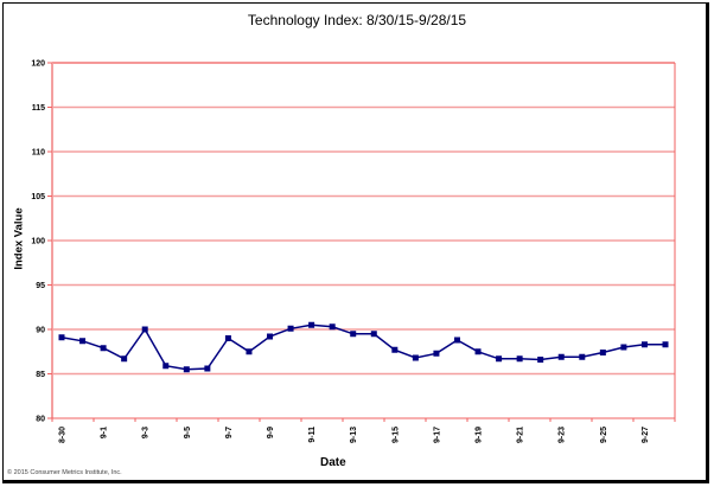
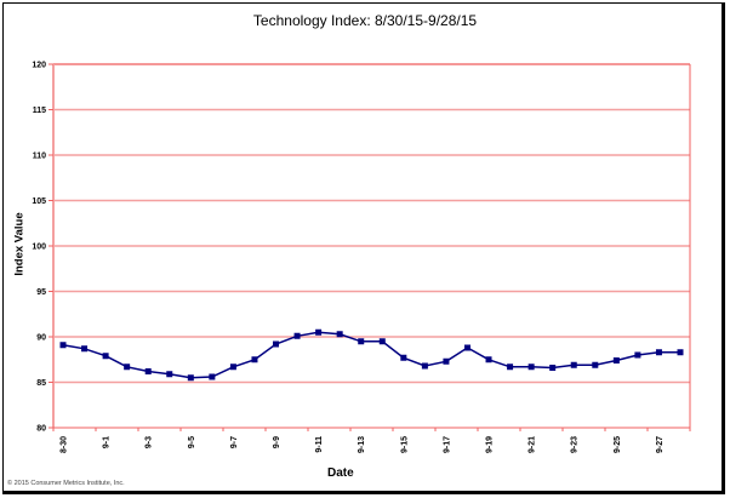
9-3: 90 -> 86
9-7: 89 -> 87
